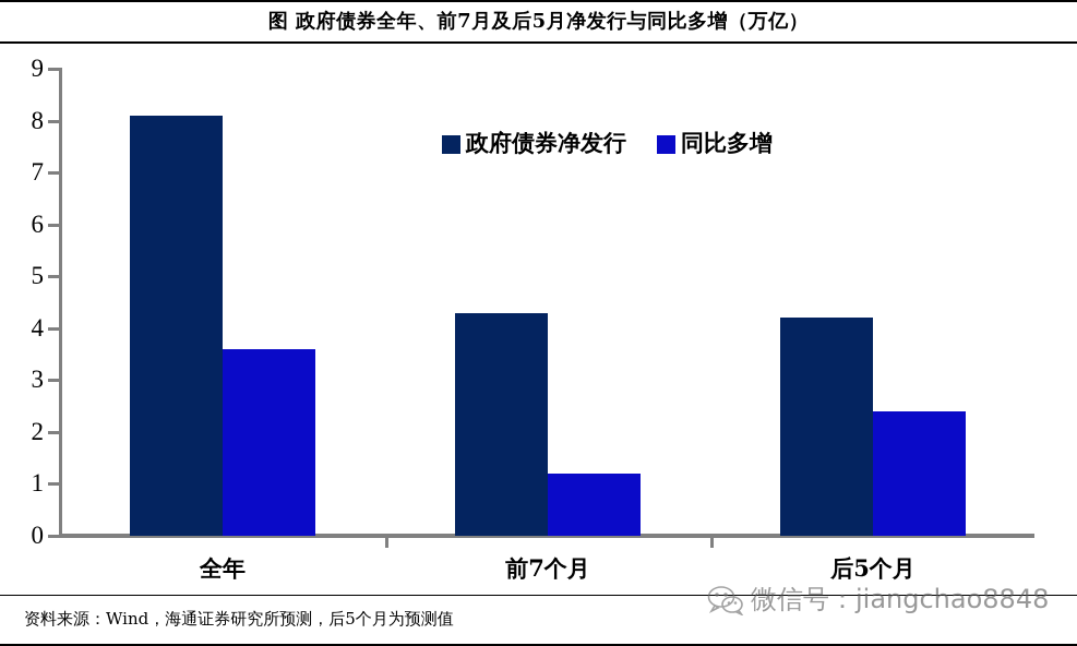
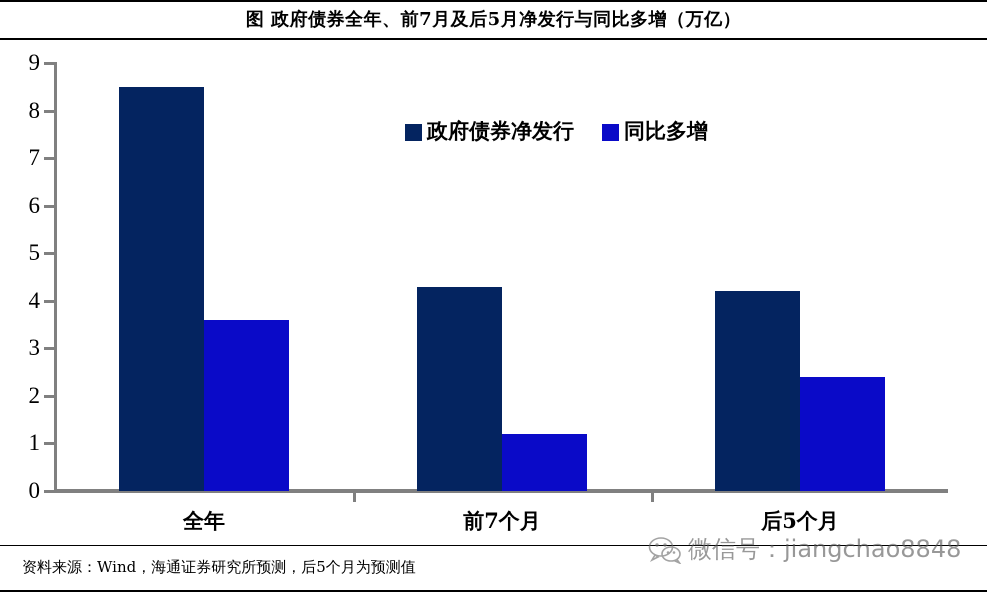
政府债券净发行/全年: 8.1 -> 8.5
